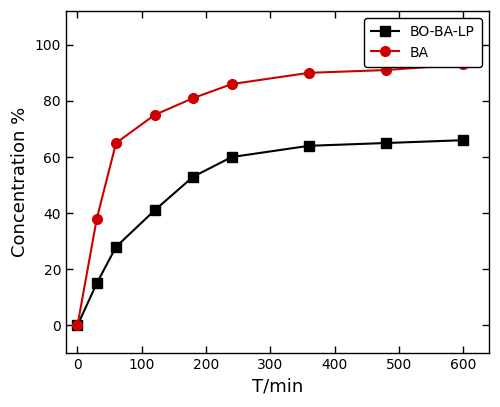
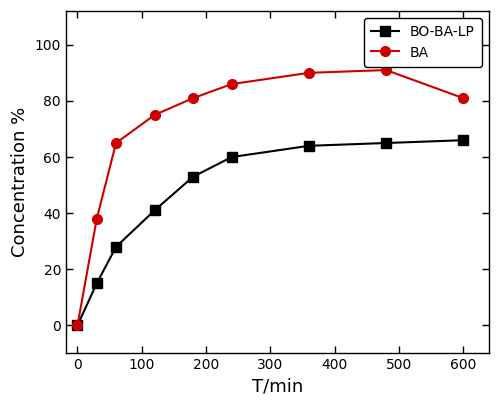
BA/600: 93 -> 81
